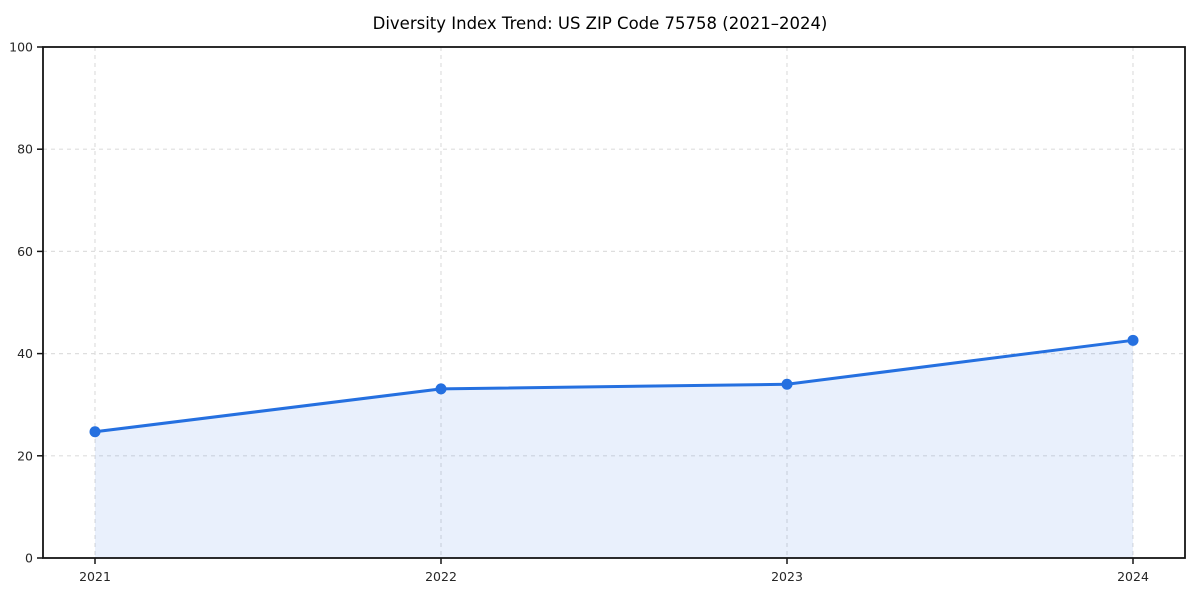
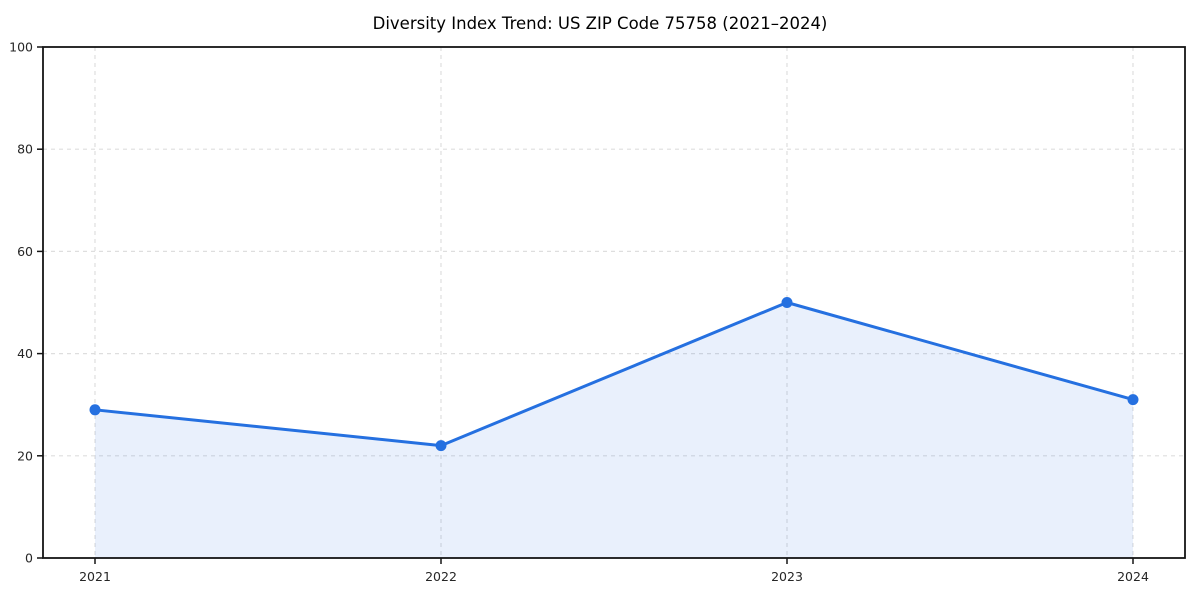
2021: 25 -> 29
2022: 33 -> 22
2023: 34 -> 50
2024: 43 -> 31
